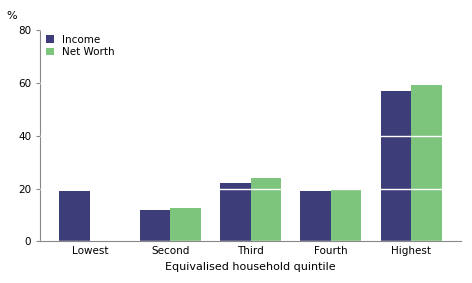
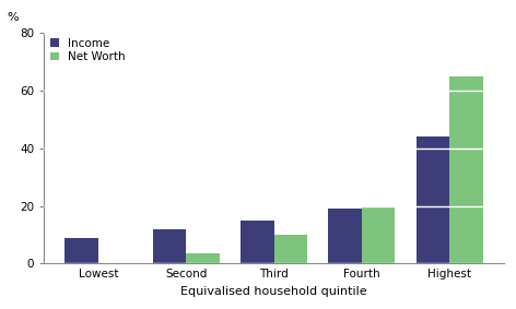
Income/Lowest: 19 -> 9
Net Worth/Second: 12.5 -> 3.5
Income/Third: 22 -> 15
Net Worth/Third: 24.0 -> 10.0
Income/Highest: 57 -> 44
Net Worth/Highest: 59.0 -> 65.0
